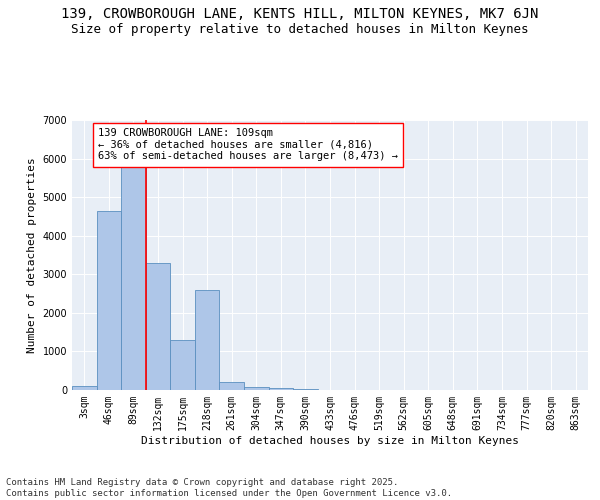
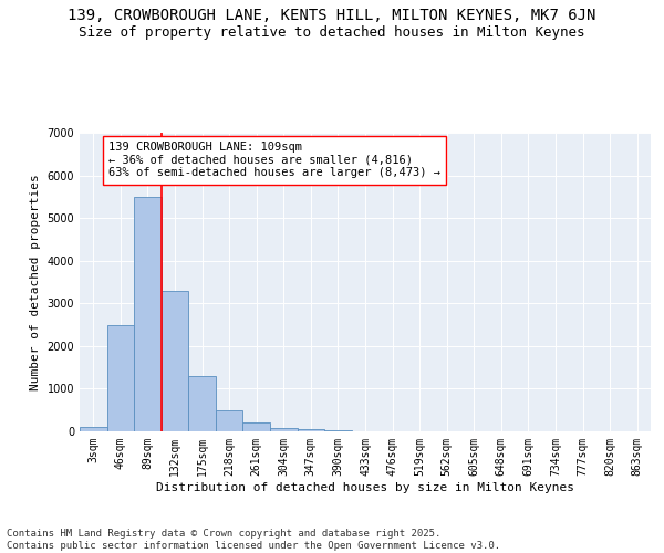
46sqm: 4650 -> 2500
89sqm: 5800 -> 5500
218sqm: 2600 -> 480
